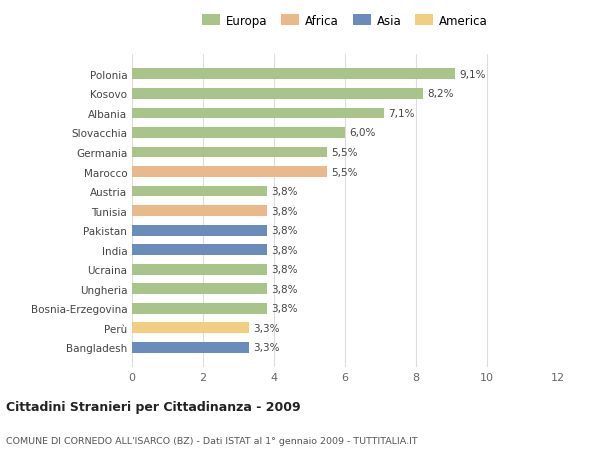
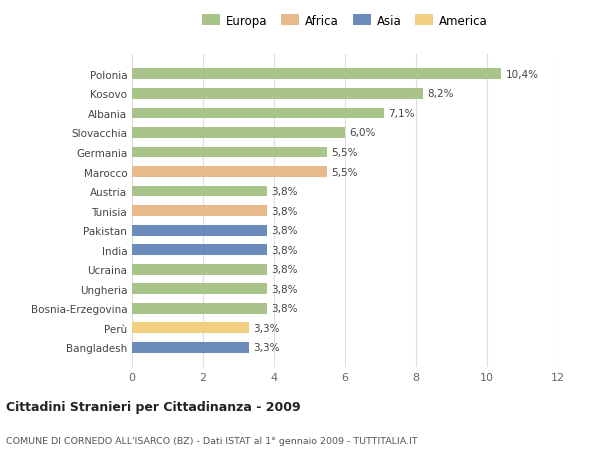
Polonia: 9,1% -> 10,4%
